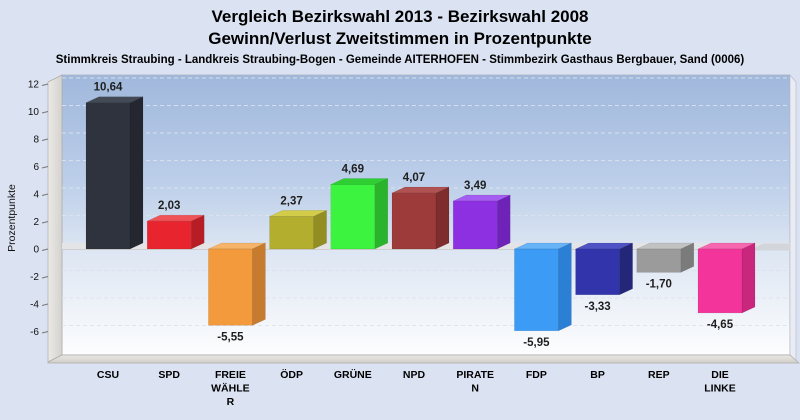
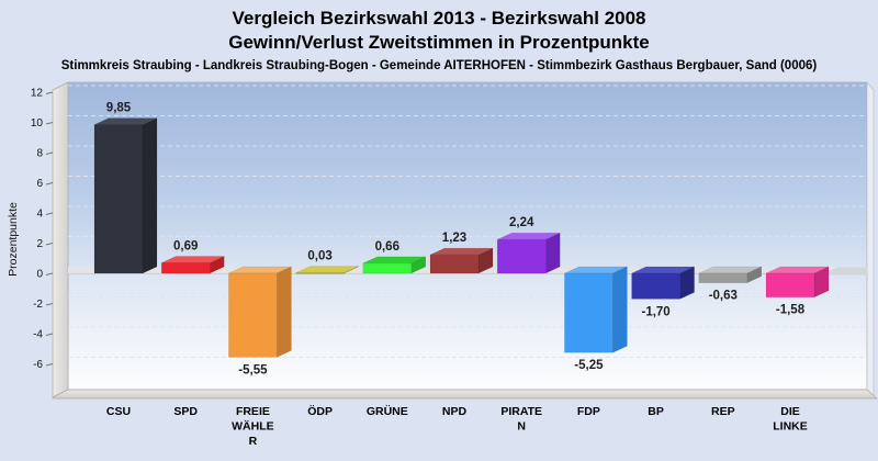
CSU: 10,64 -> 9,85
SPD: 2,03 -> 0,69
ÖDP: 2,37 -> 0,03
GRÜNE: 4,69 -> 0,66
NPD: 4,07 -> 1,23
PIRATEN: 3,49 -> 2,24
FDP: -5,95 -> -5,25
BP: -3,33 -> -1,70
REP: -1,70 -> -0,63
DIE LINKE: -4,65 -> -1,58
